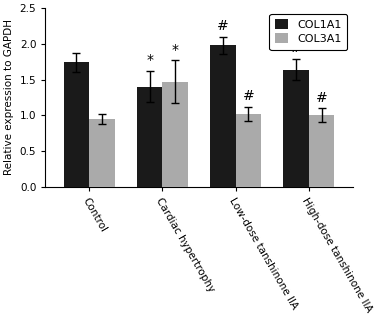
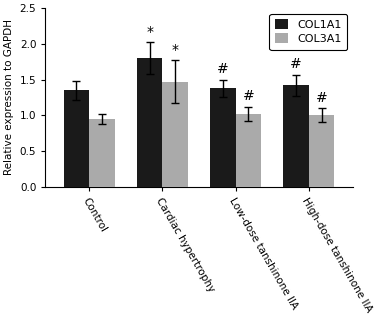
COL1A1/Control: 1.74 -> 1.35
COL1A1/Cardiac hypertrophy: 1.40 -> 1.80
COL1A1/Low-dose tanshinone IIA: 1.98 -> 1.38
COL1A1/High-dose tanshinone IIA: 1.64 -> 1.42
